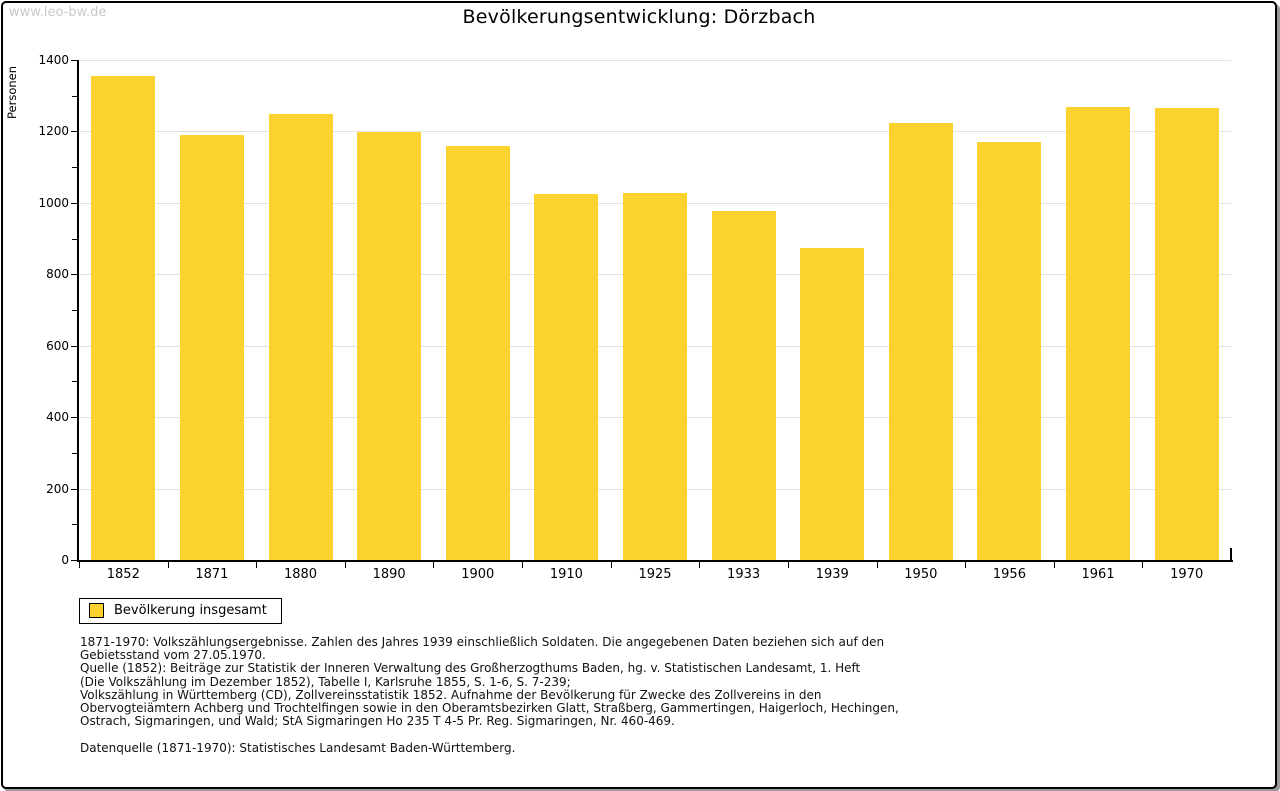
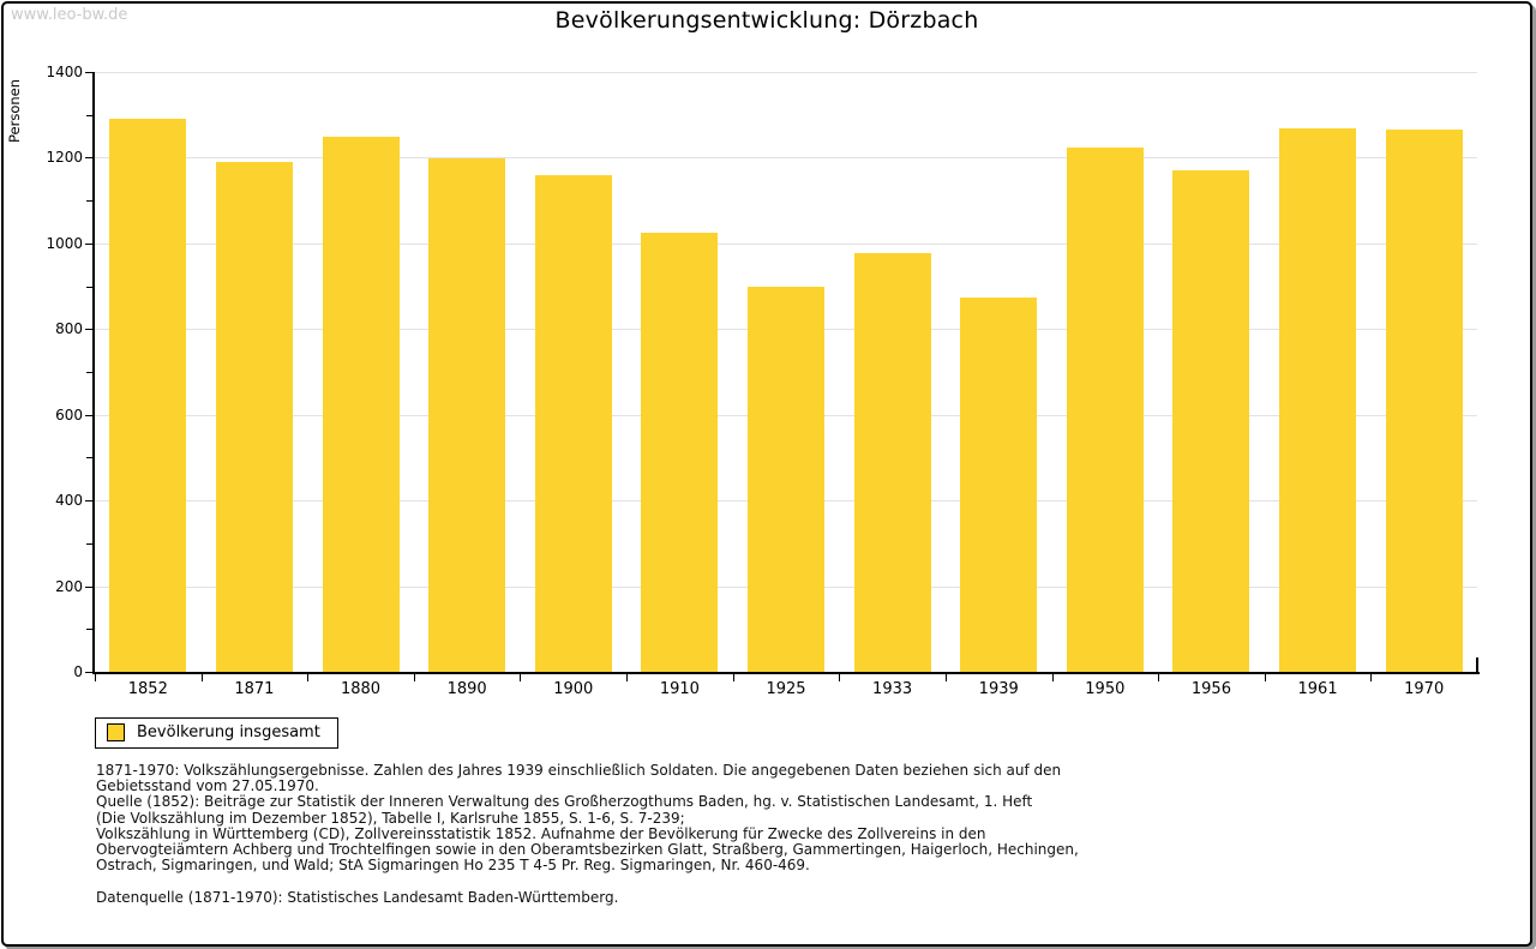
1852: 1360 -> 1290
1925: 1030 -> 900
